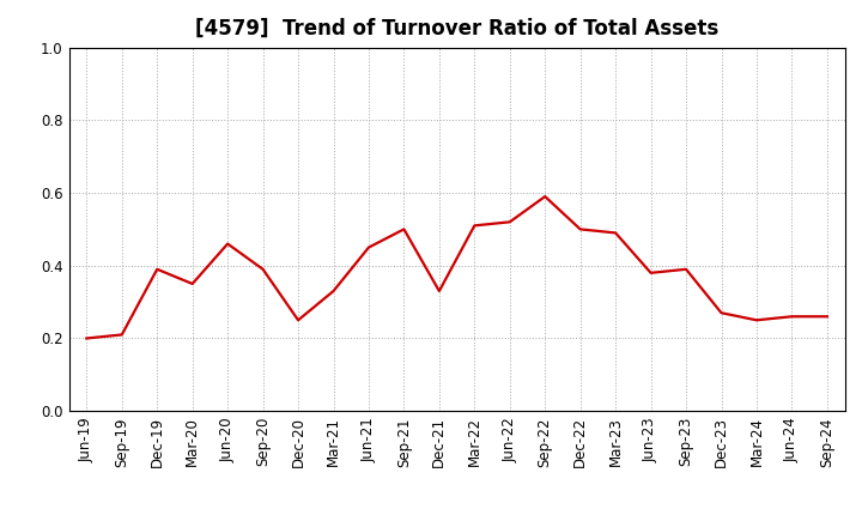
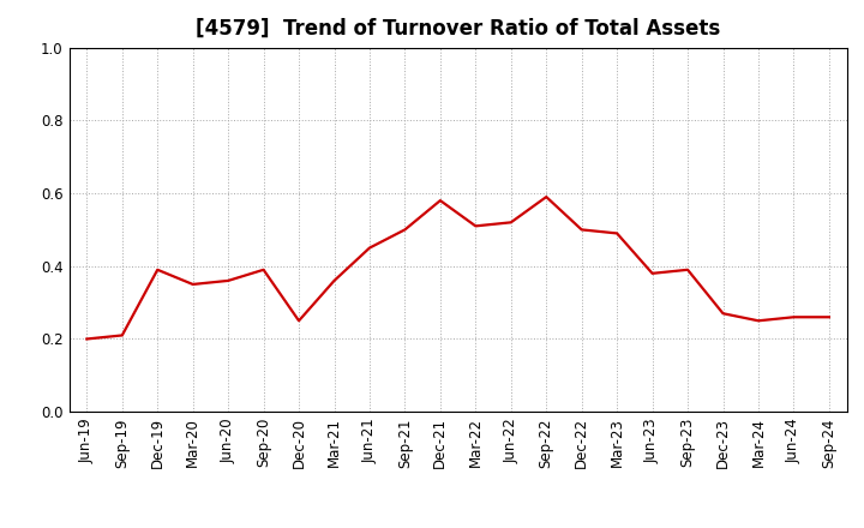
Jun-20: 0.46 -> 0.36
Mar-21: 0.33 -> 0.36
Dec-21: 0.33 -> 0.58
